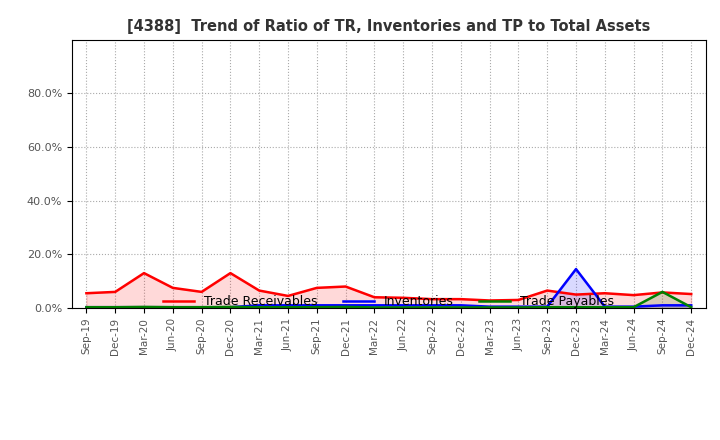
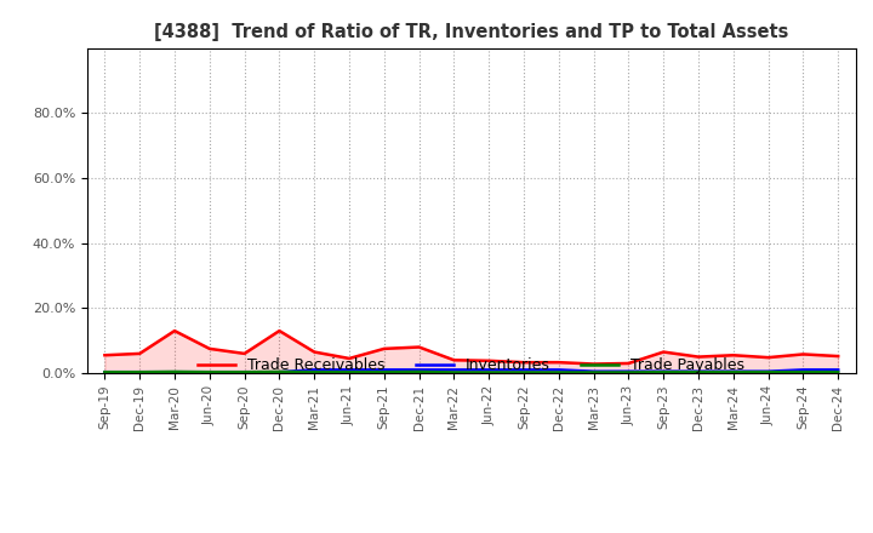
Inventories/Dec-23: 14.5% -> 0.5%
Trade Payables/Sep-24: 6.0% -> 0.3%
